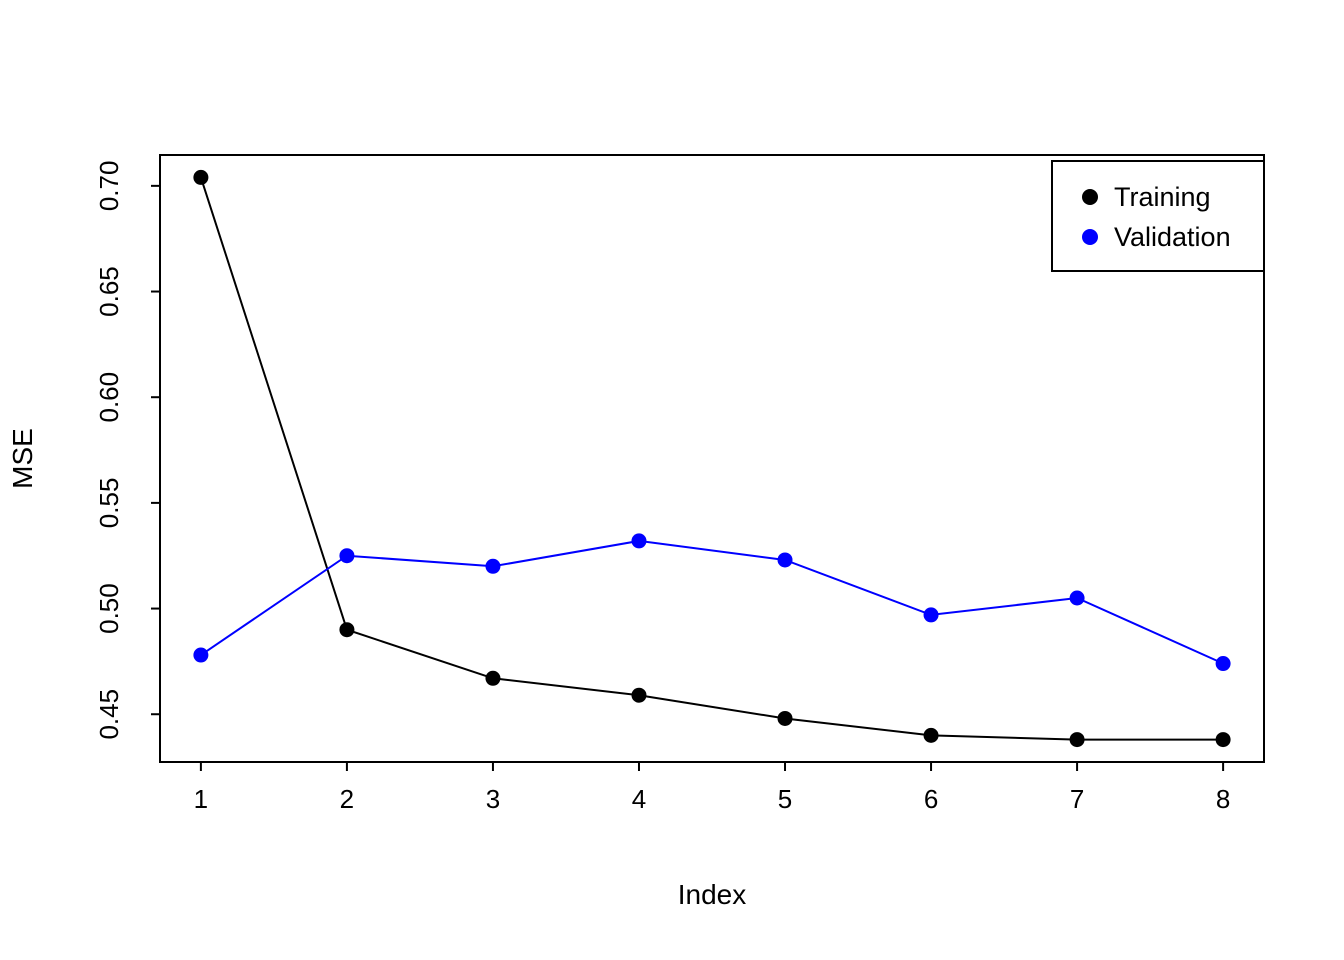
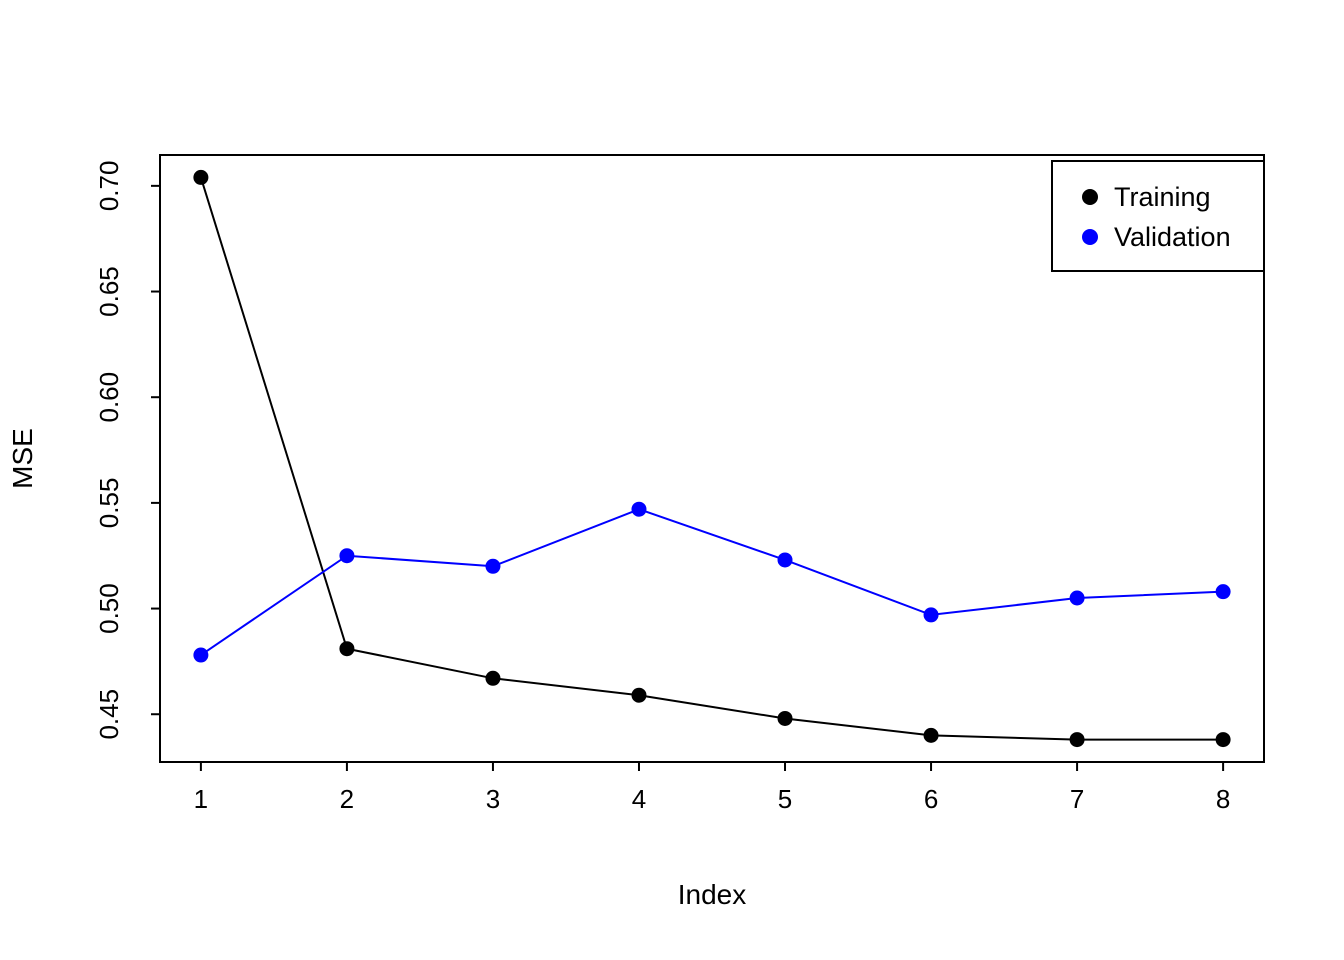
Training/2: 0.490 -> 0.481
Validation/4: 0.532 -> 0.547
Validation/8: 0.474 -> 0.508
